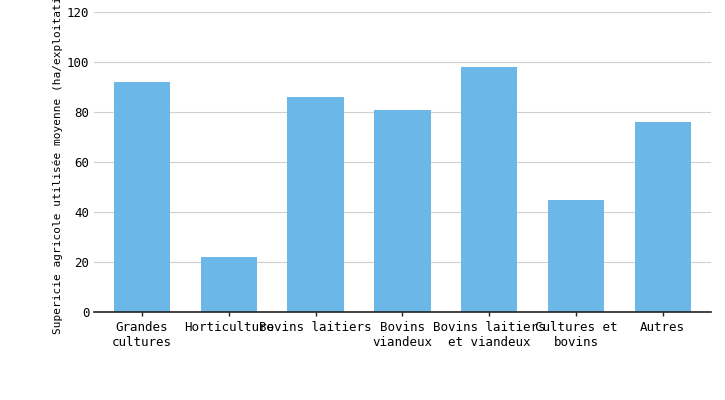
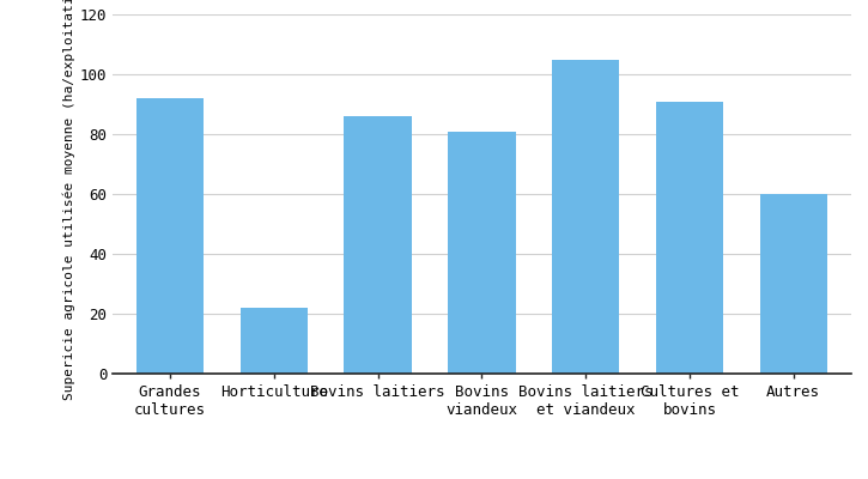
Bovins laitiers et viandeux: 98 -> 105
Cultures et bovins: 45 -> 91
Autres: 76 -> 60
